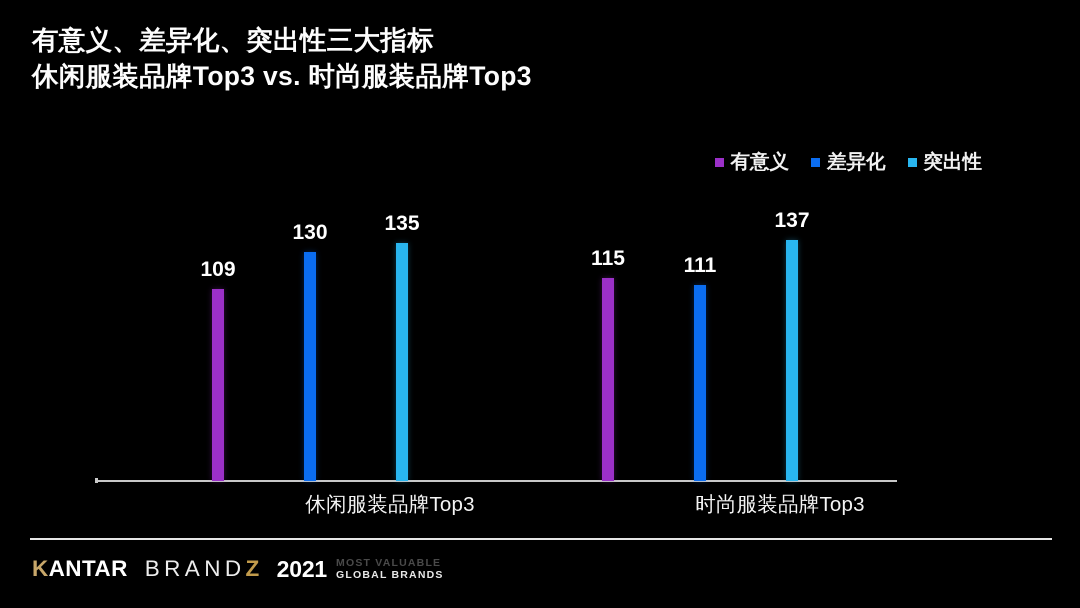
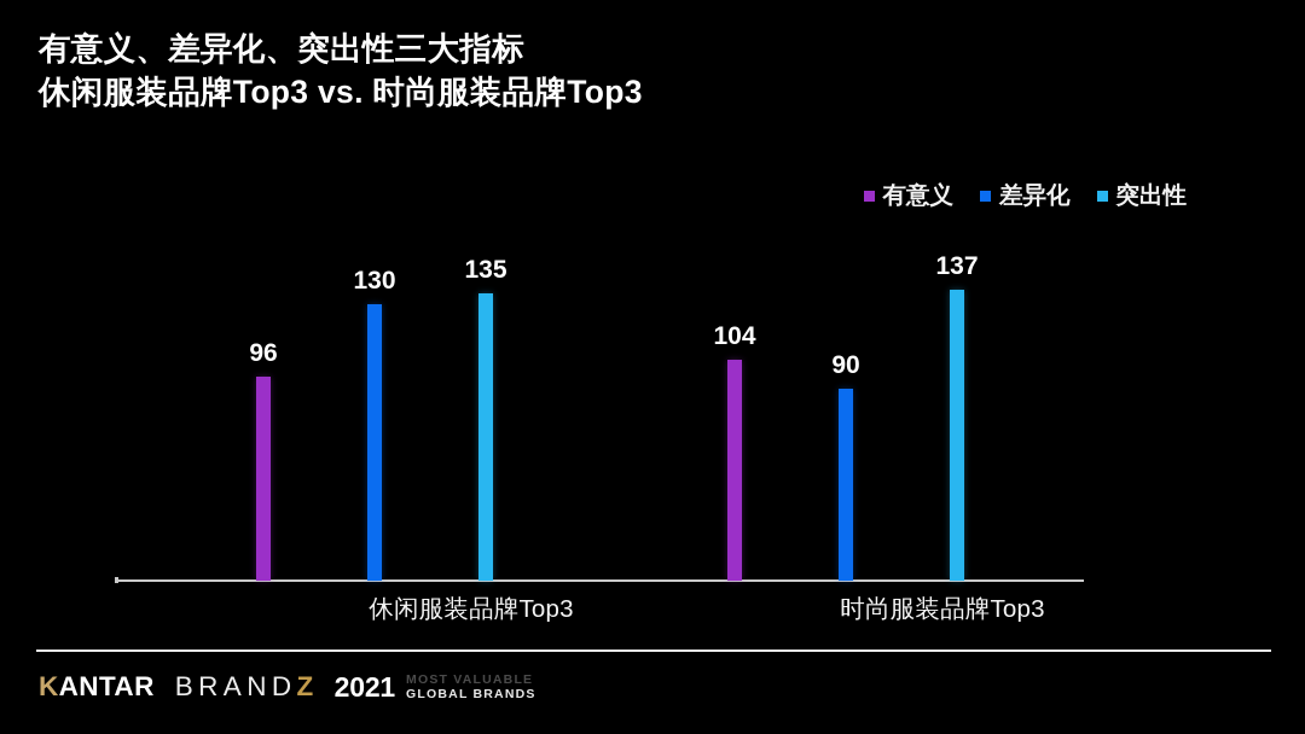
有意义/休闲服装品牌Top3: 109 -> 96
有意义/时尚服装品牌Top3: 115 -> 104
差异化/时尚服装品牌Top3: 111 -> 90
